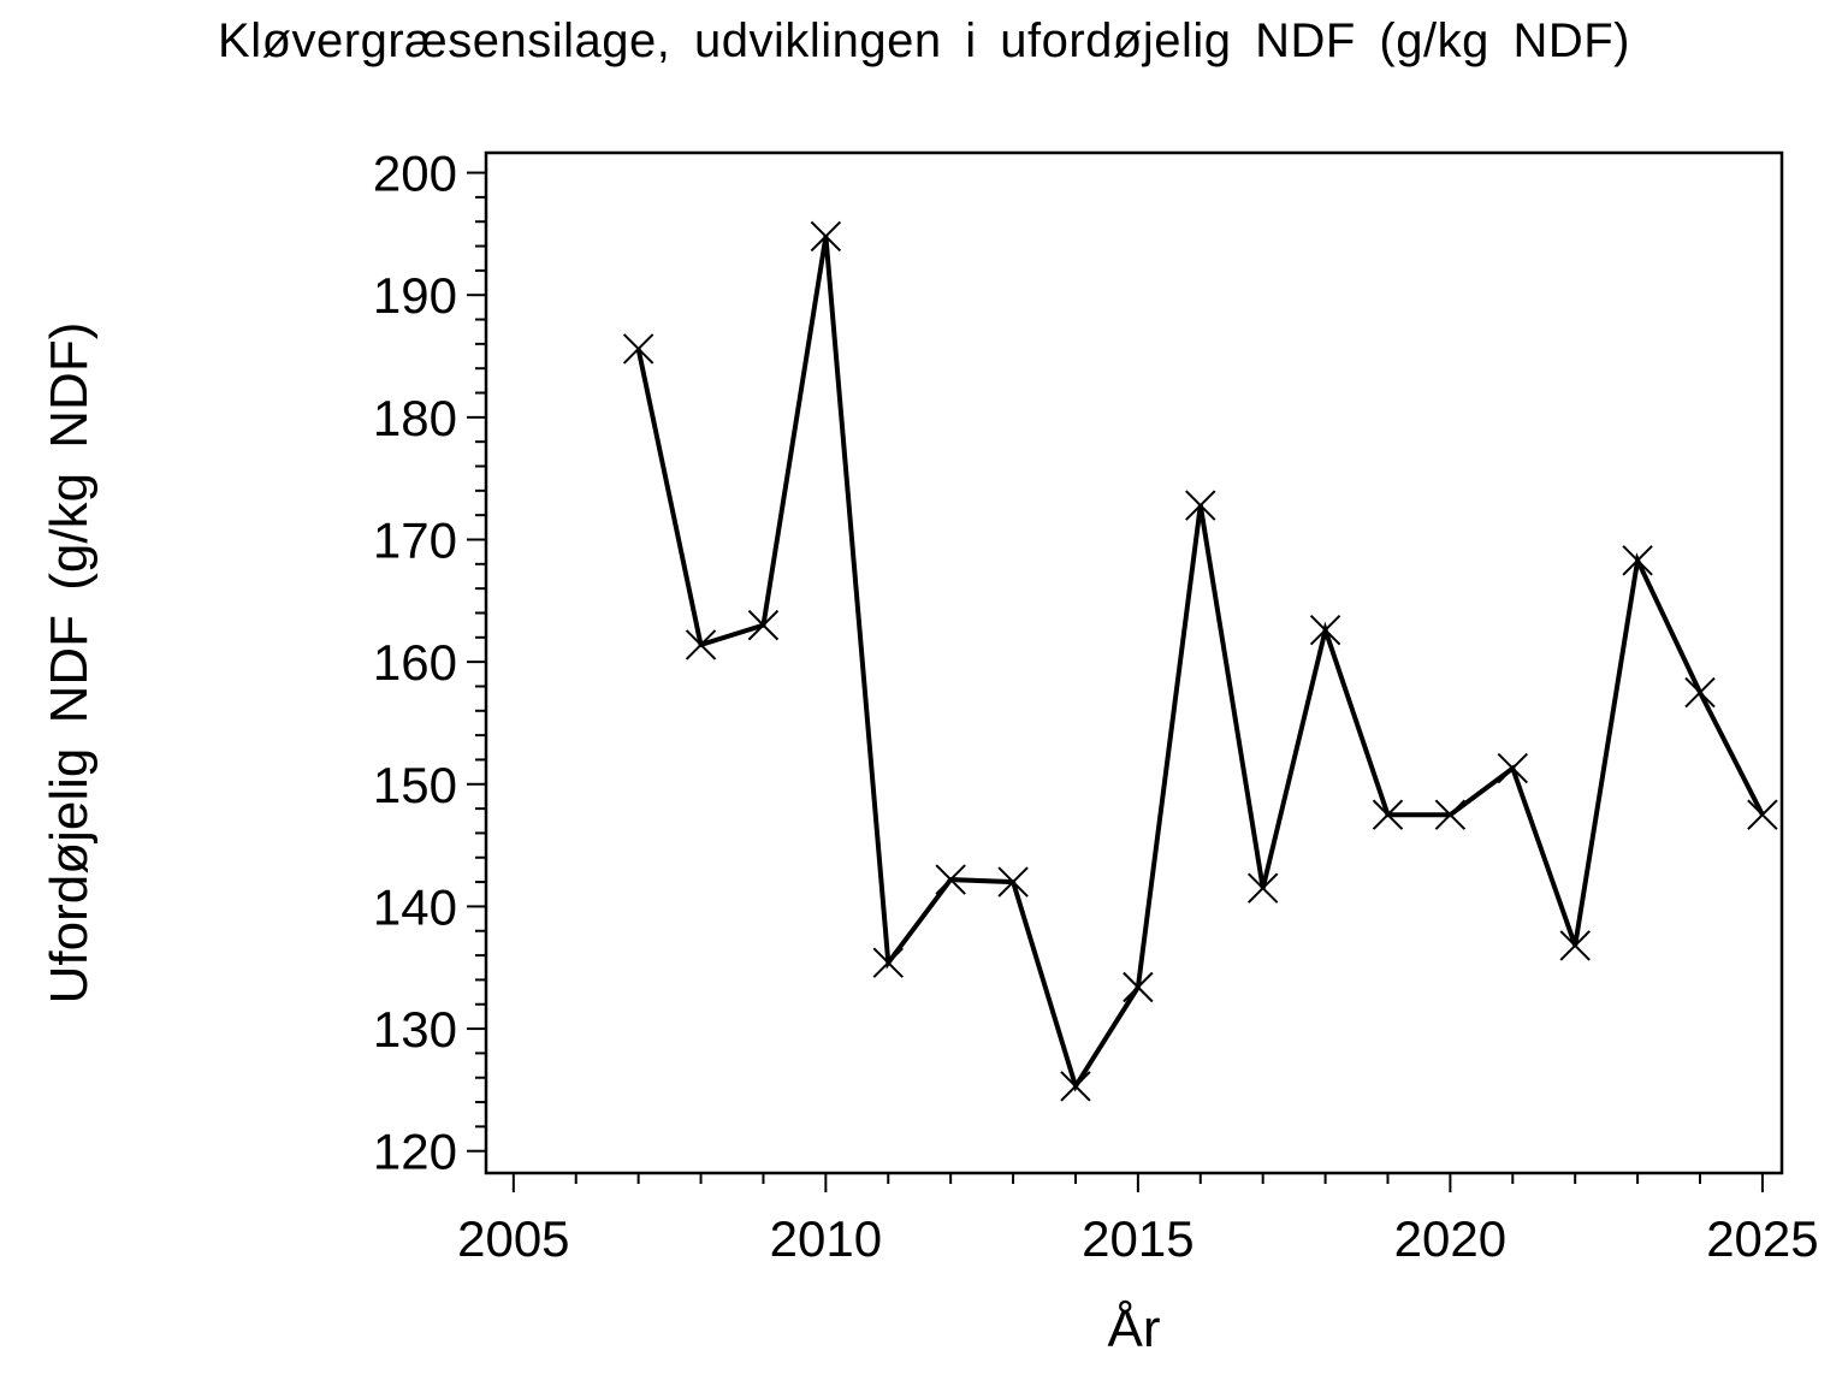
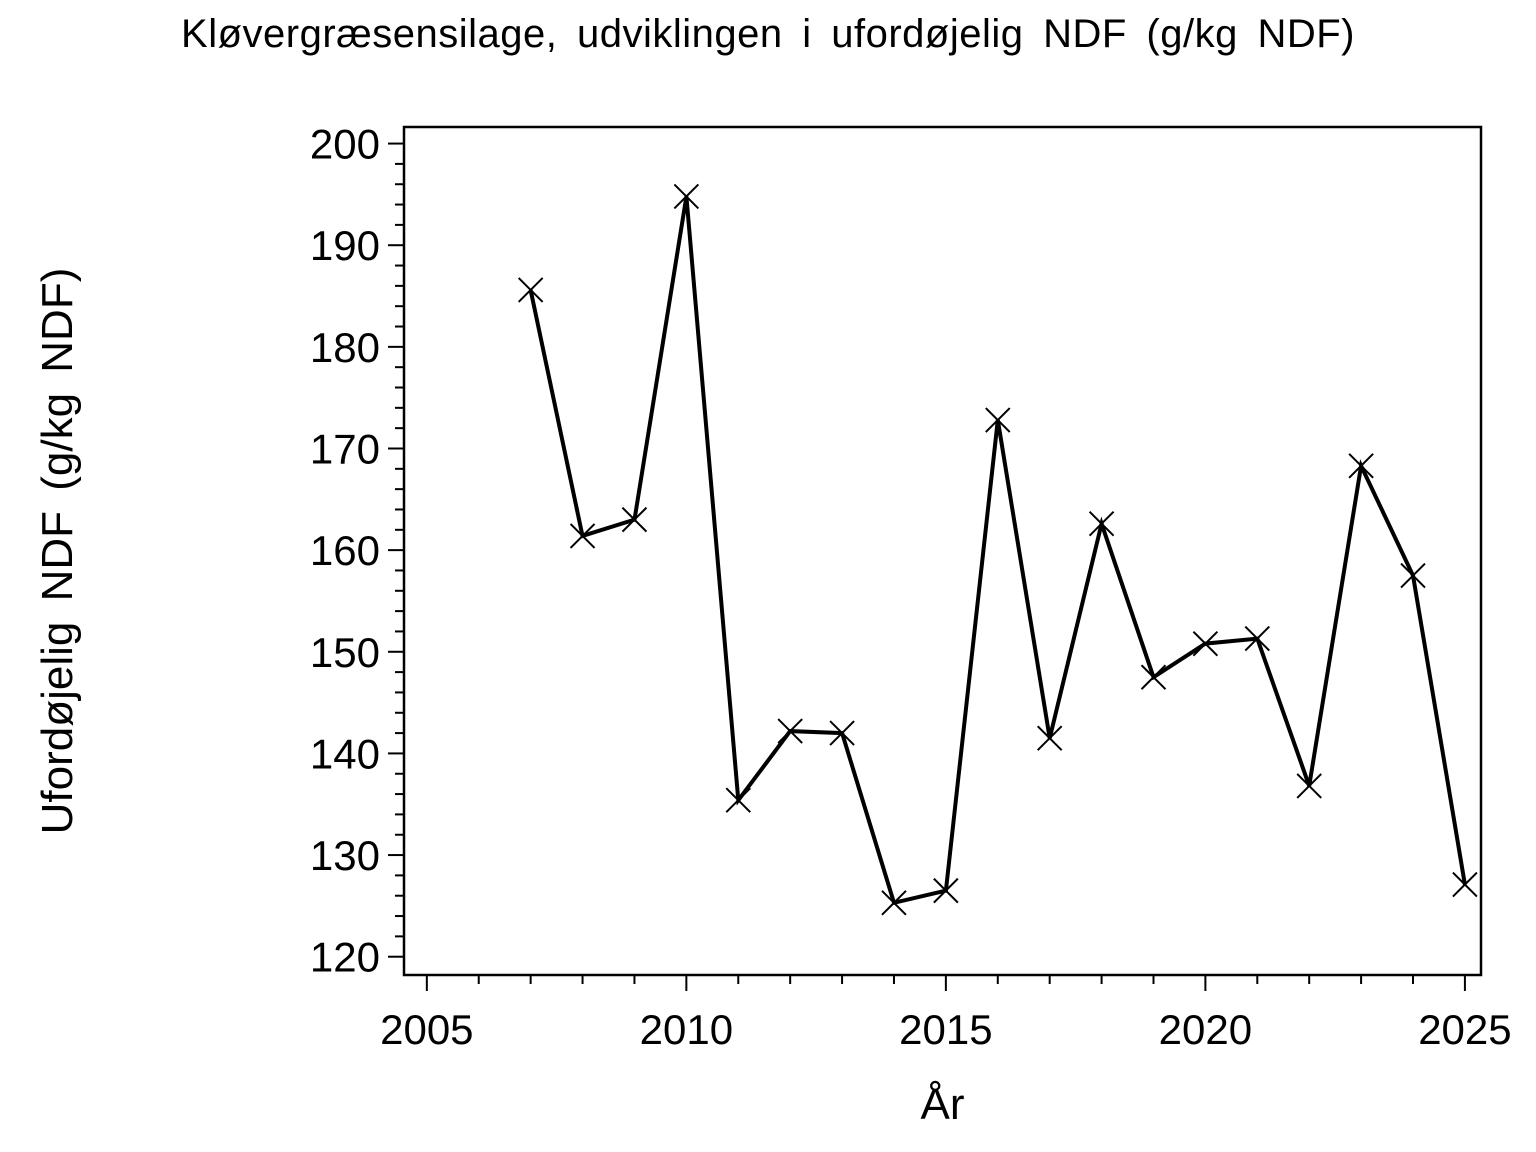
2015: 133.4 -> 126.5
2020: 147.5 -> 150.8
2025: 147.5 -> 127.1
